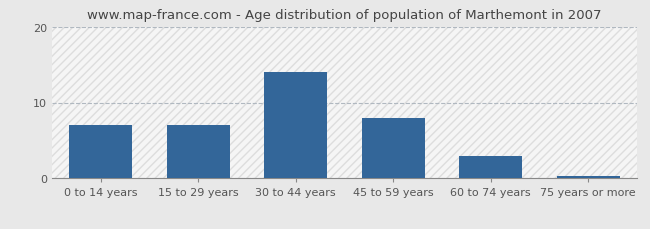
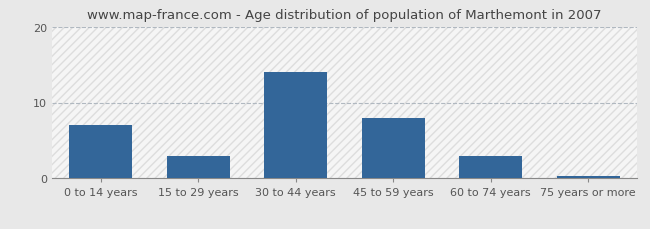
15 to 29 years: 7.0 -> 3.0
